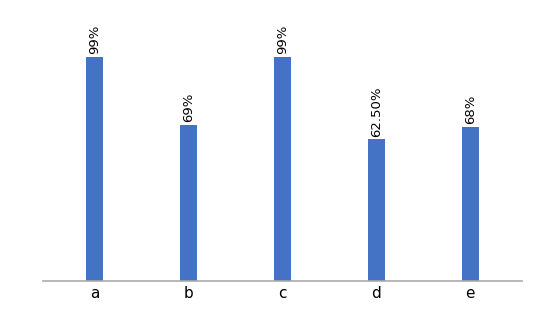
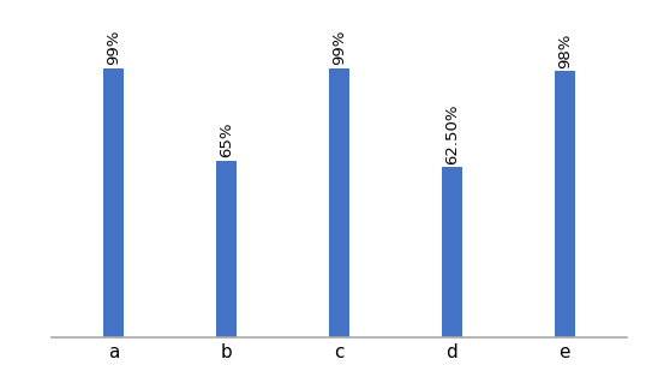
b: 69% -> 65%
e: 68% -> 98%
